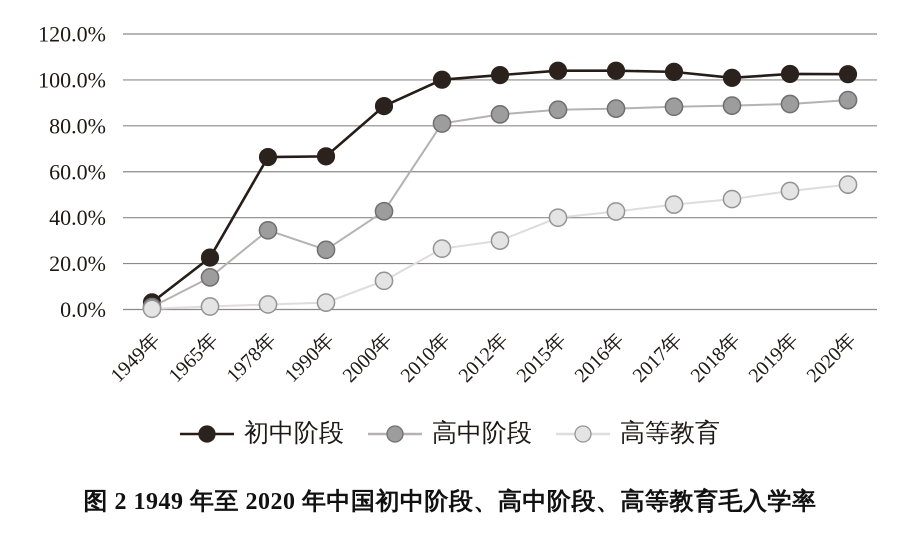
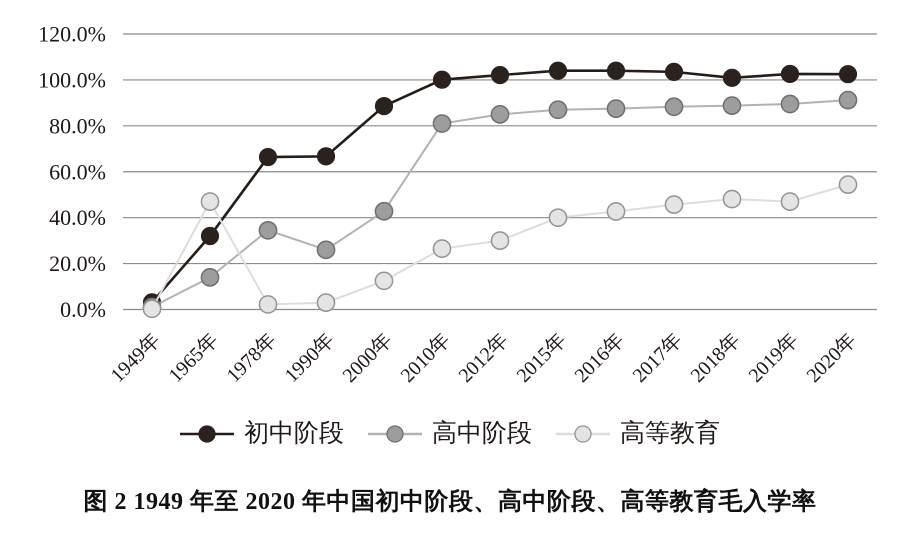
初中阶段/1965年: 23% -> 32%
高等教育/1965年: 1% -> 47%
高等教育/2019年: 52% -> 47%
